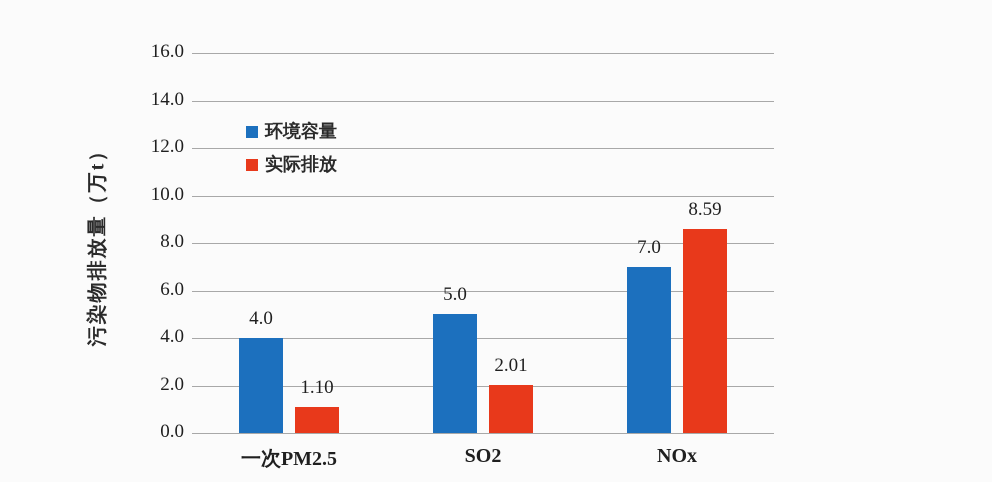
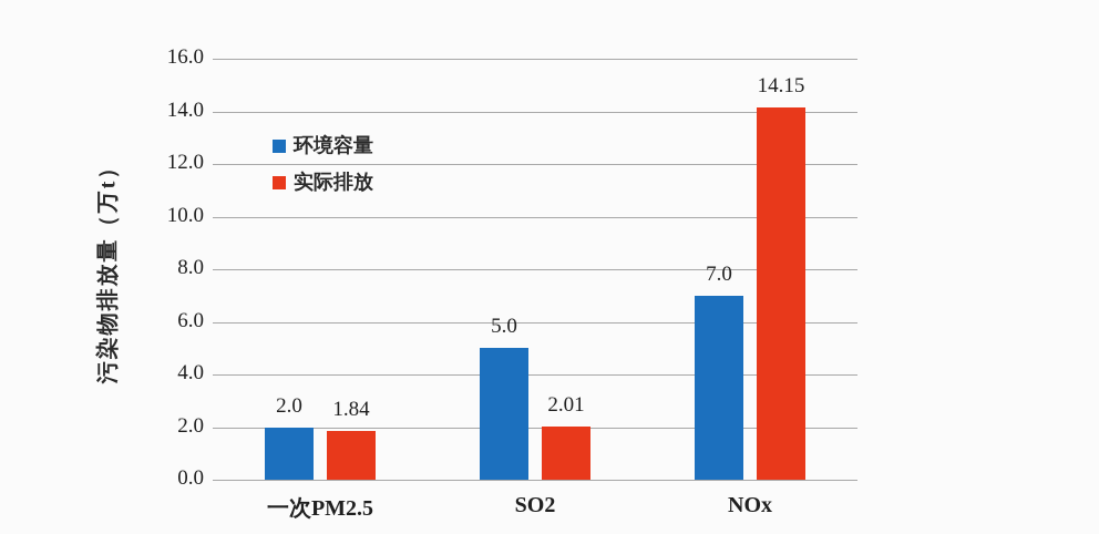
环境容量/一次PM2.5: 4.0 -> 2.0
实际排放/一次PM2.5: 1.10 -> 1.84
实际排放/NOx: 8.59 -> 14.15
